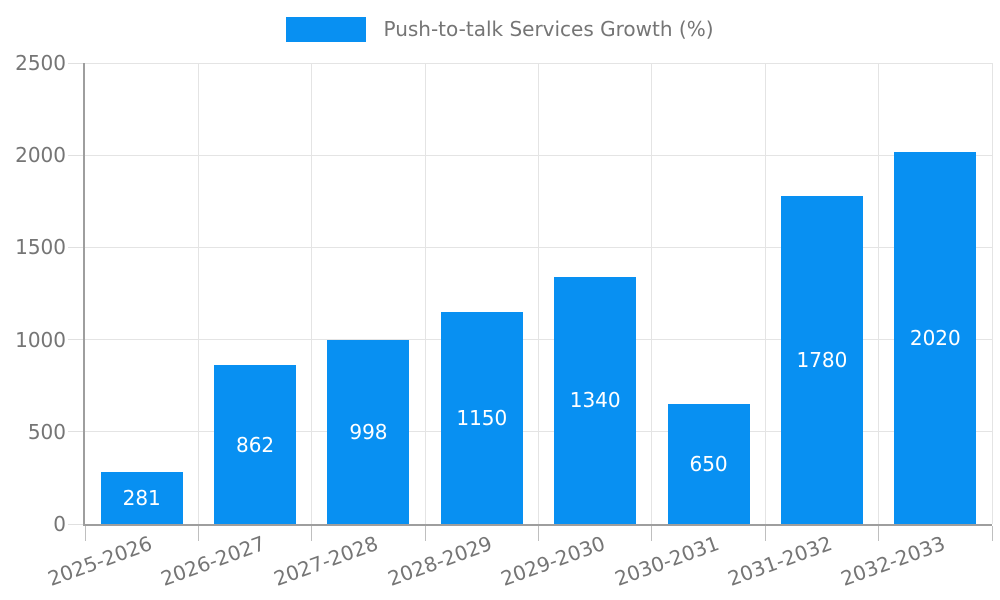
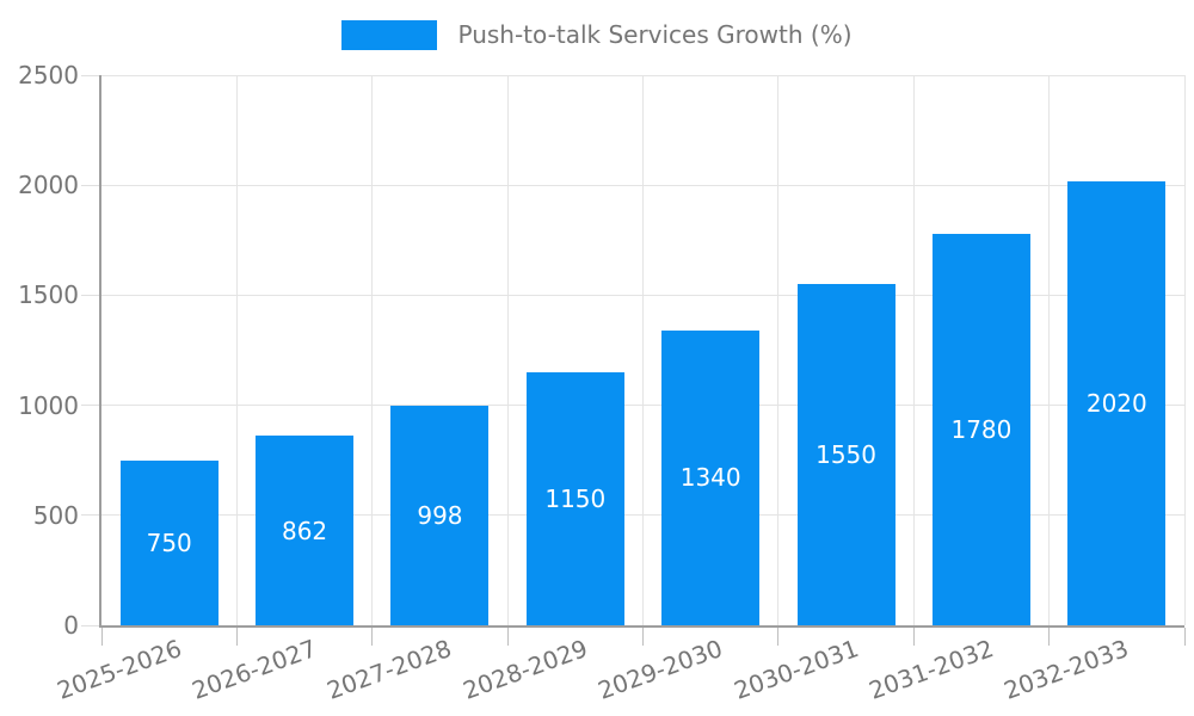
2025-2026: 281 -> 750
2030-2031: 650 -> 1550
